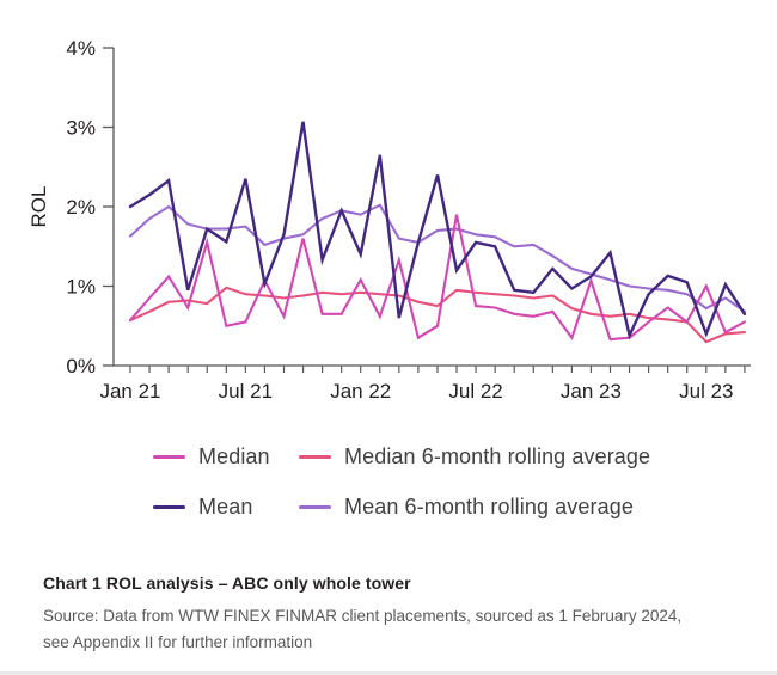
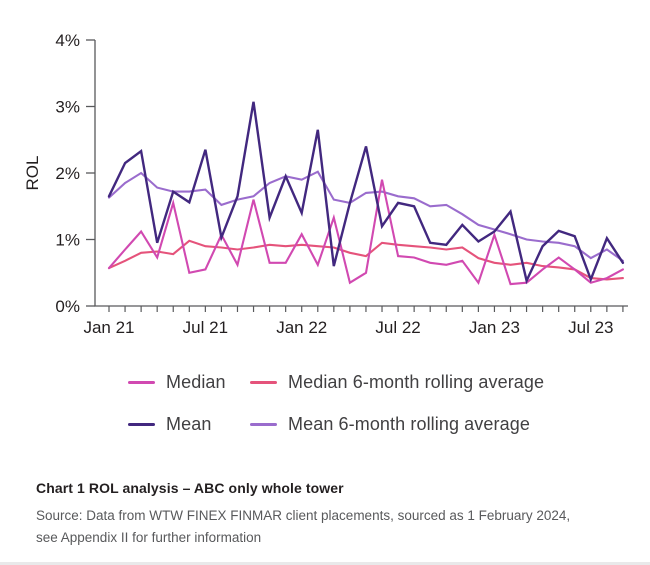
Mean/Jan 21: 2.0% -> 1.6%
Median/Jul 23: 1.0% -> 0.3%
Median 6-month rolling average/Jul 23: 0.3% -> 0.4%
